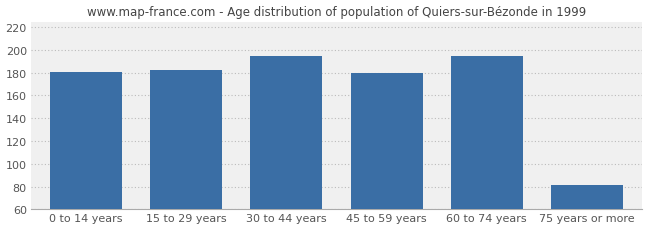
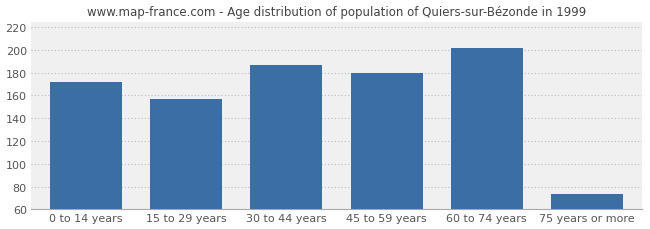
0 to 14 years: 181 -> 172
15 to 29 years: 182 -> 157
30 to 44 years: 195 -> 187
60 to 74 years: 195 -> 202
75 years or more: 81 -> 73
